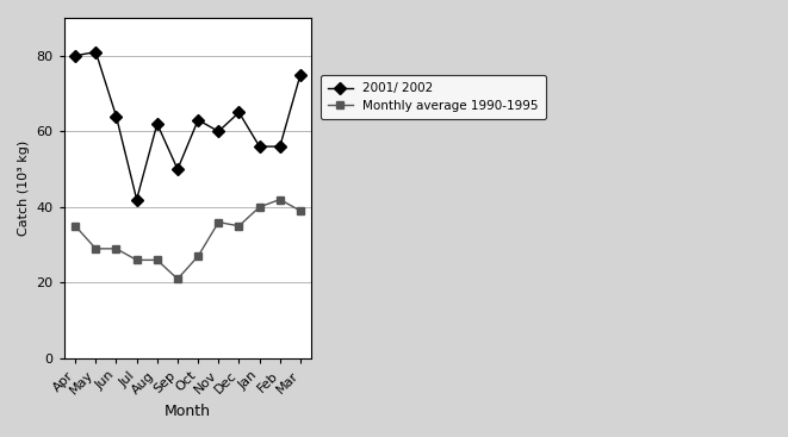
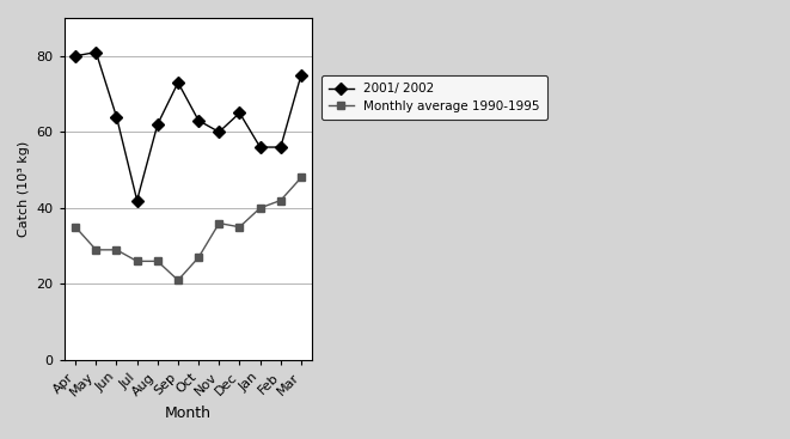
2001/ 2002/Sep: 50 -> 73
Monthly average 1990-1995/Mar: 39 -> 48
